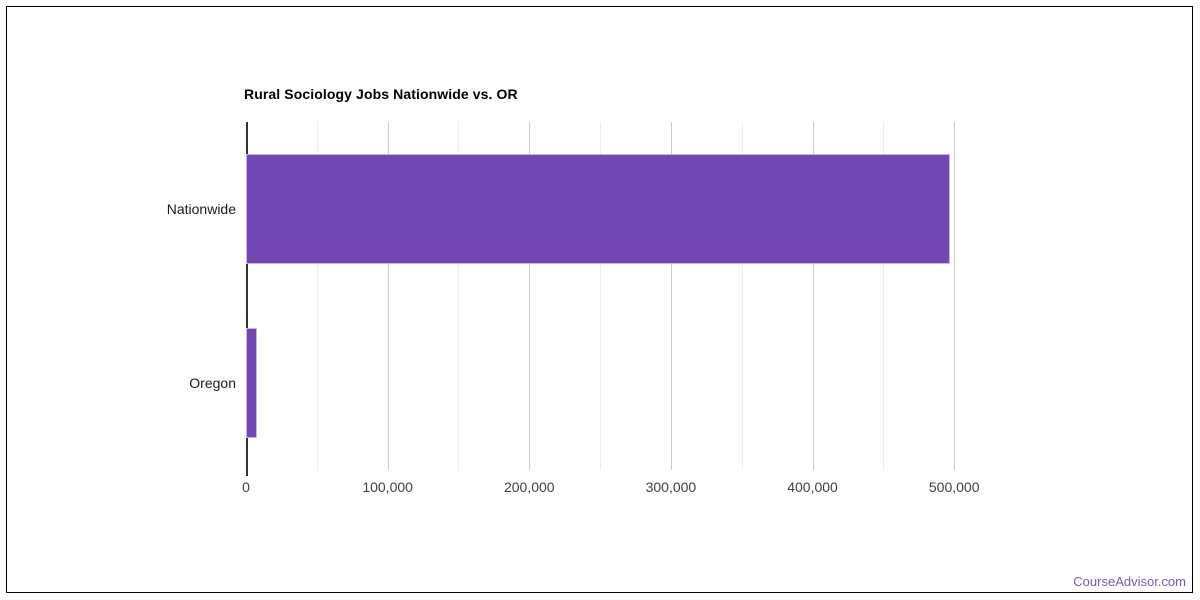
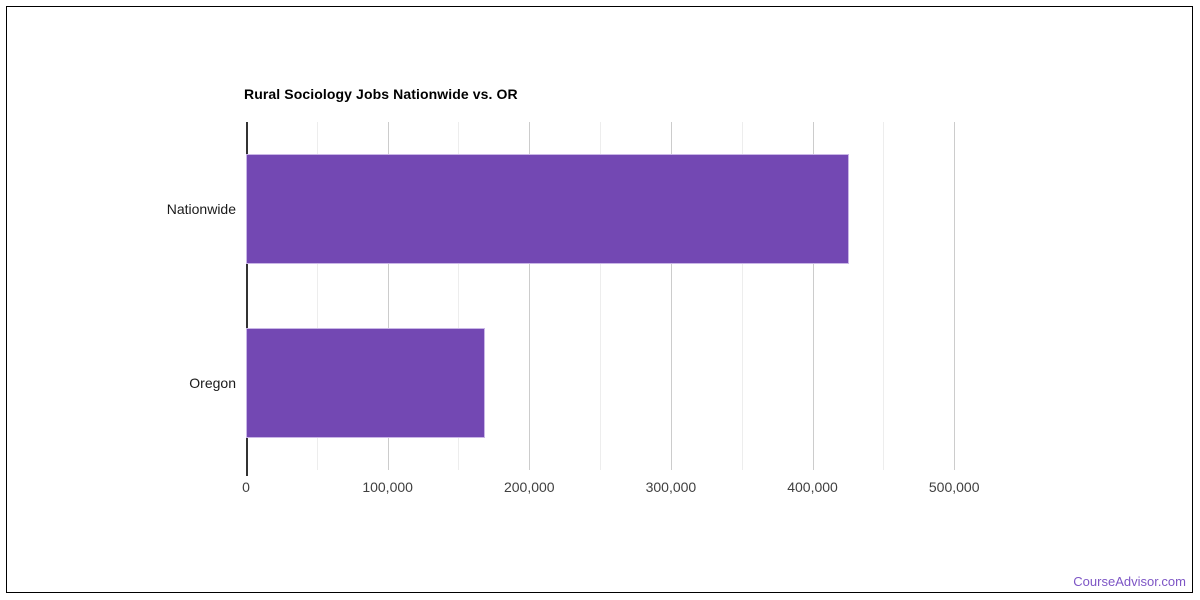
Nationwide: 497000 -> 426000
Oregon: 8000 -> 169000
